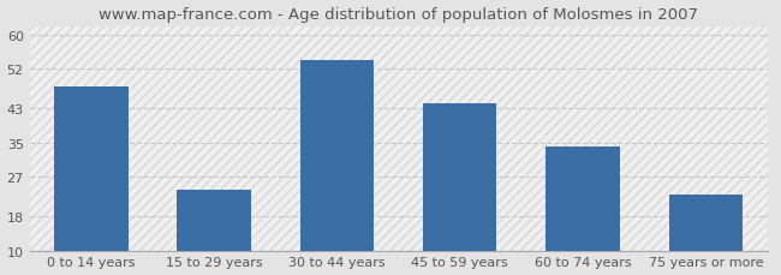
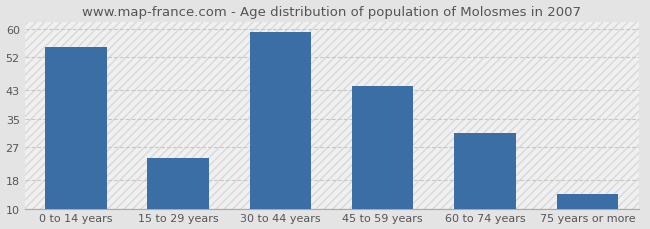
0 to 14 years: 48 -> 55
30 to 44 years: 54 -> 59
60 to 74 years: 34 -> 31
75 years or more: 23 -> 14
